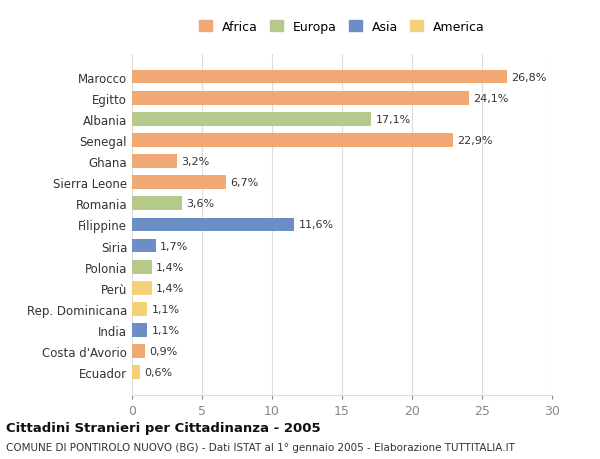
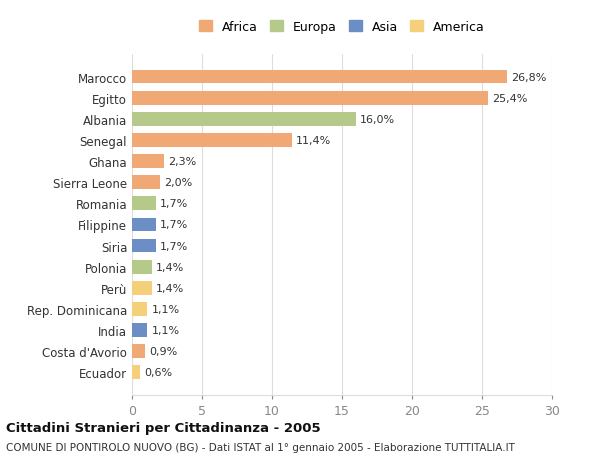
Egitto: 24,1% -> 25,4%
Albania: 17,1% -> 16,0%
Senegal: 22,9% -> 11,4%
Ghana: 3,2% -> 2,3%
Sierra Leone: 6,7% -> 2,0%
Romania: 3,6% -> 1,7%
Filippine: 11,6% -> 1,7%
